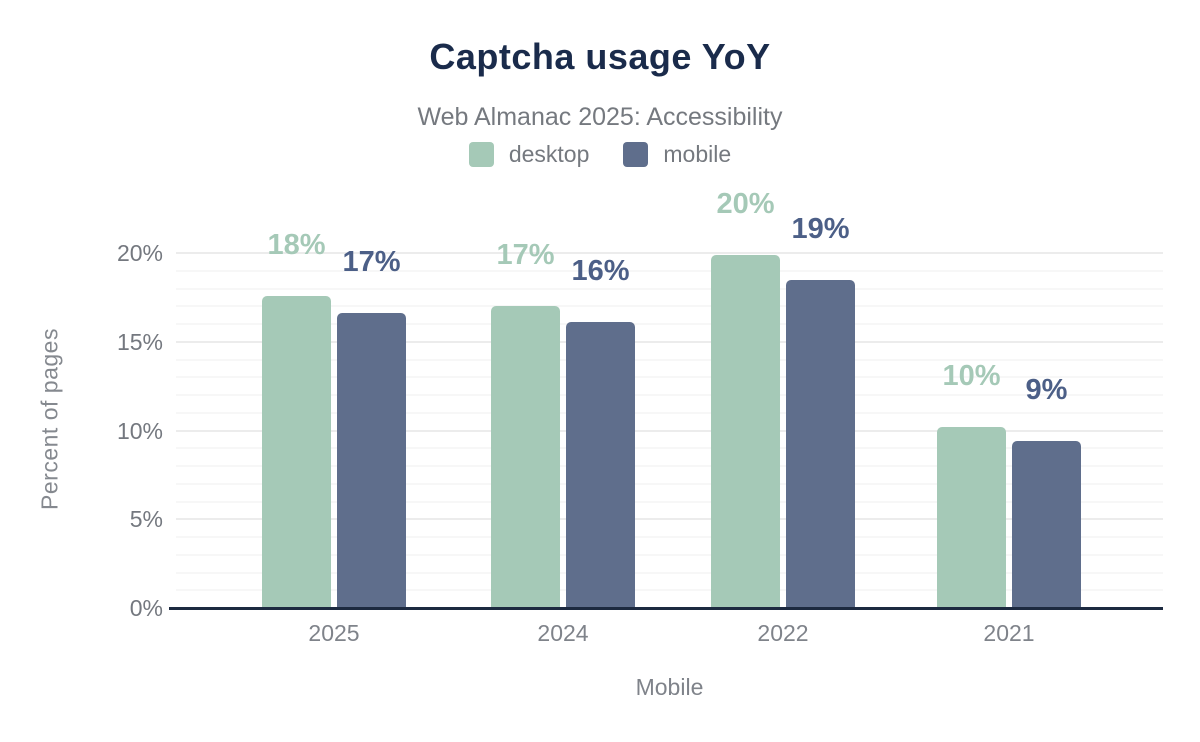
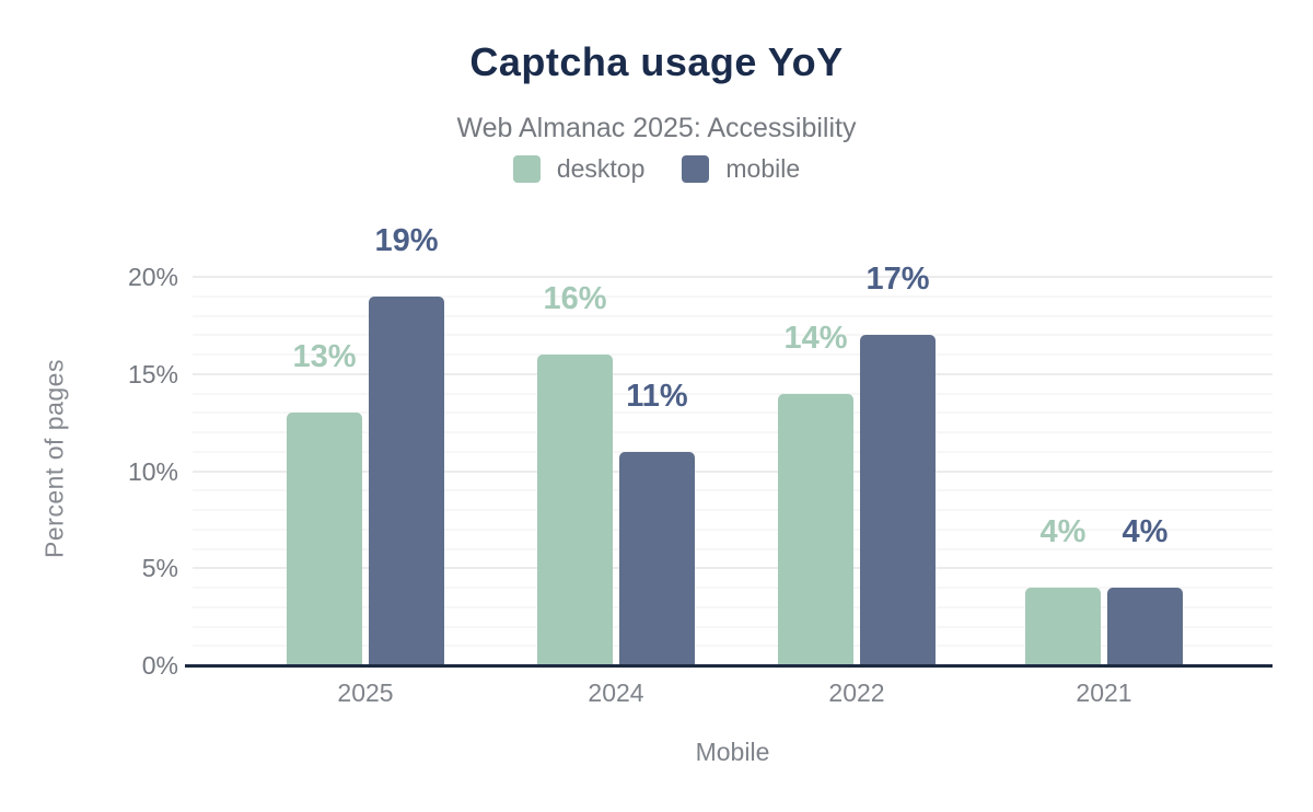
desktop/2025: 18% -> 13%
mobile/2025: 17% -> 19%
desktop/2024: 17% -> 16%
mobile/2024: 16% -> 11%
desktop/2022: 20% -> 14%
mobile/2022: 19% -> 17%
desktop/2021: 10% -> 4%
mobile/2021: 9% -> 4%
